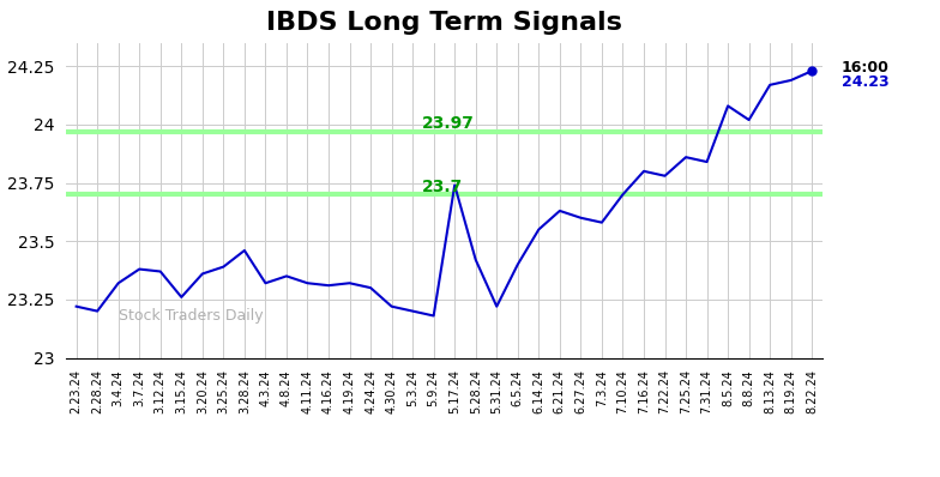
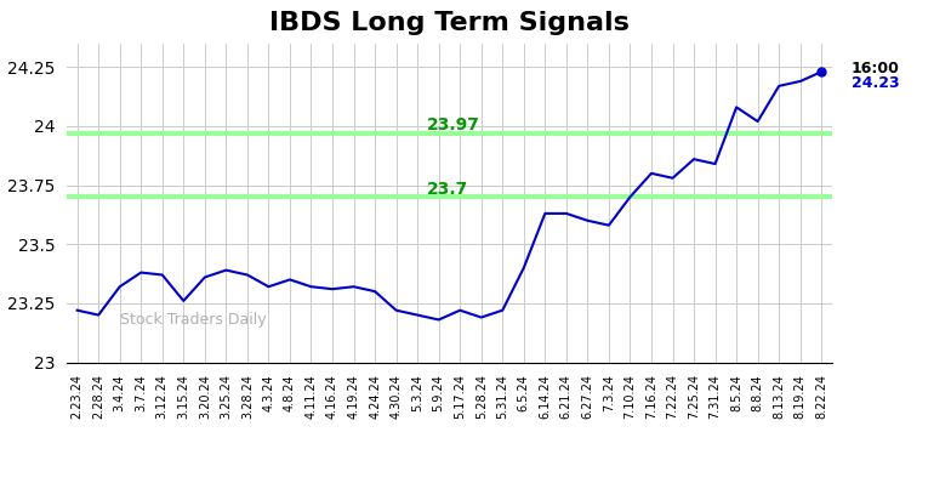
3.28.24: 23.46 -> 23.37
5.17.24: 23.74 -> 23.22
5.28.24: 23.42 -> 23.19
6.14.24: 23.55 -> 23.63
